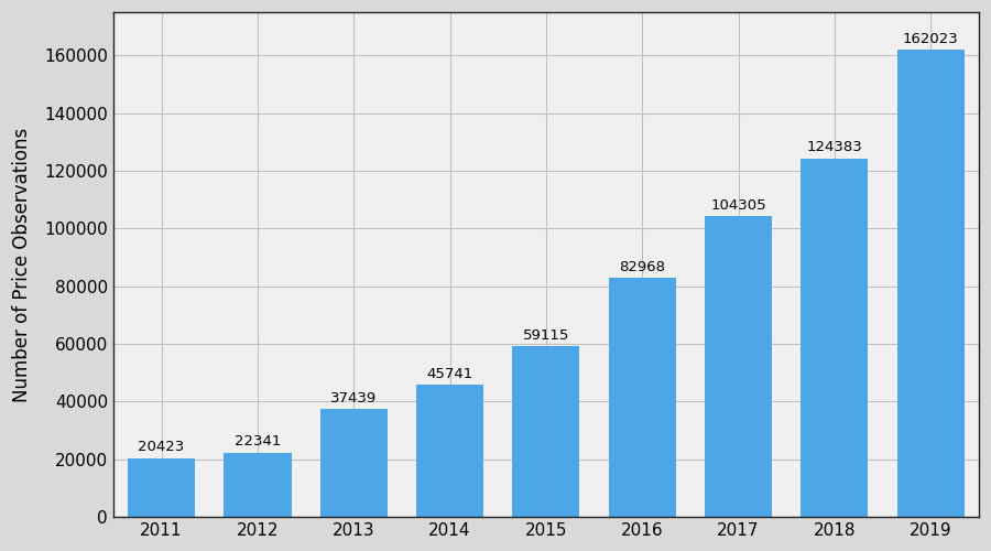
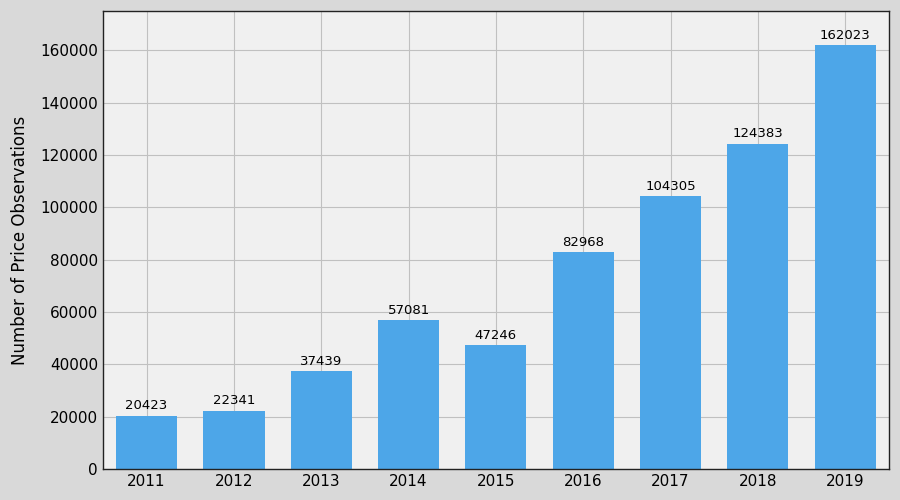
2014: 45741 -> 57081
2015: 59115 -> 47246
